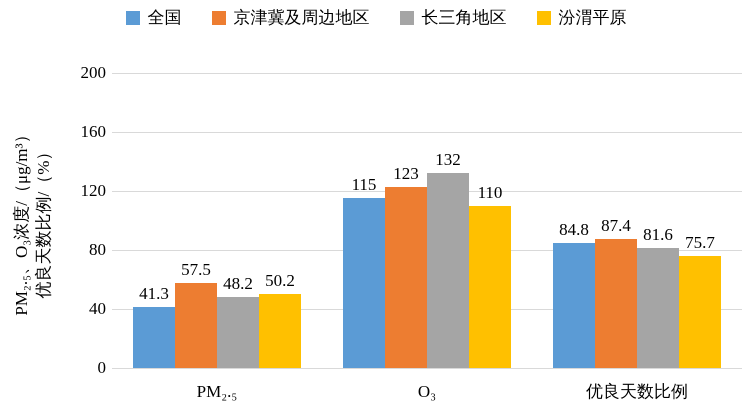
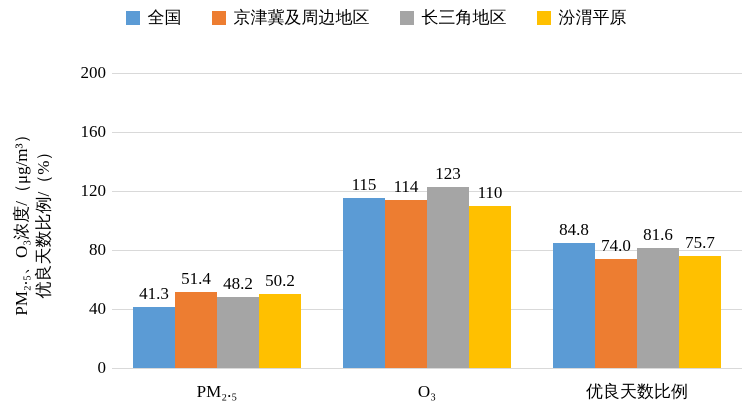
京津冀及周边地区/PM₂.₅: 57.5 -> 51.4
京津冀及周边地区/O₃: 123 -> 114
长三角地区/O₃: 132 -> 123
京津冀及周边地区/优良天数比例: 87.4 -> 74.0
